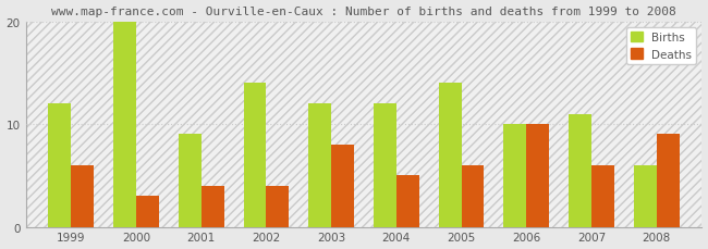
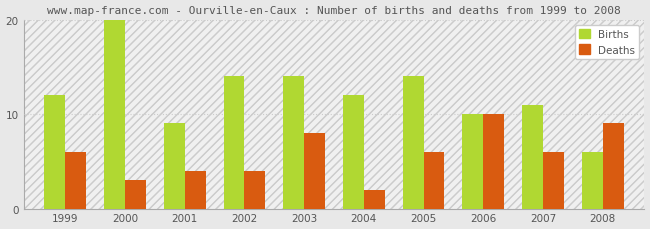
Births/2003: 12 -> 14
Deaths/2004: 5 -> 2
